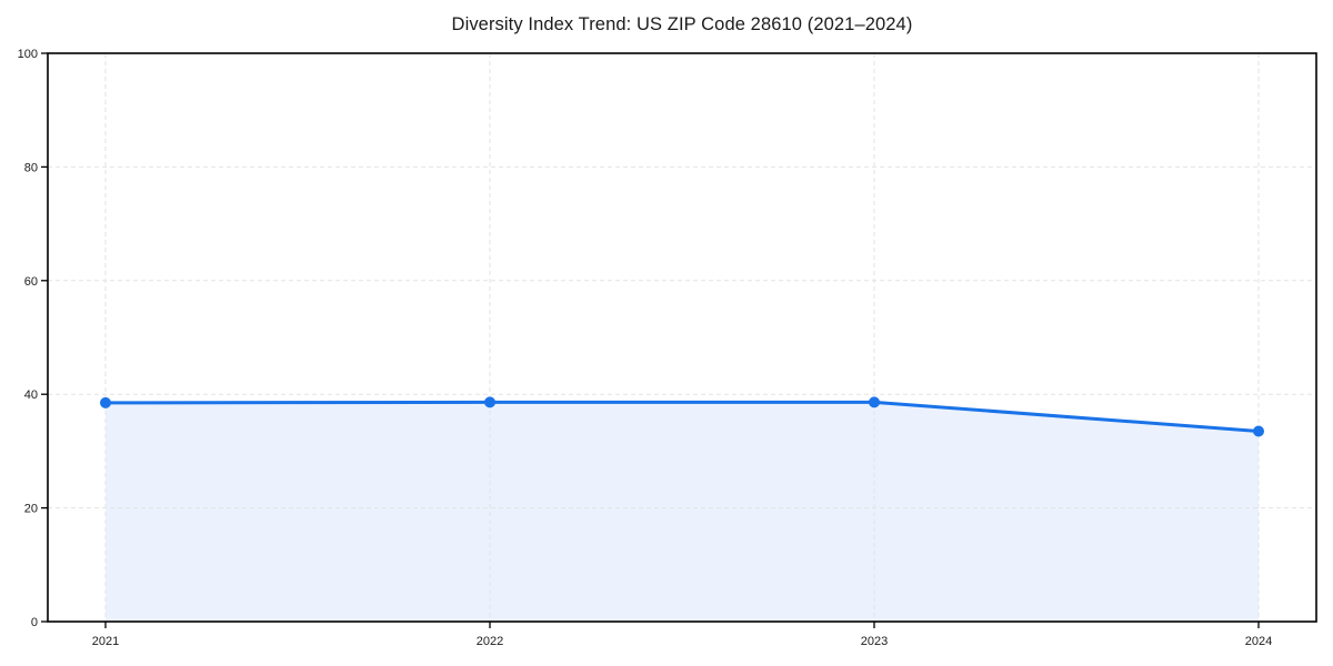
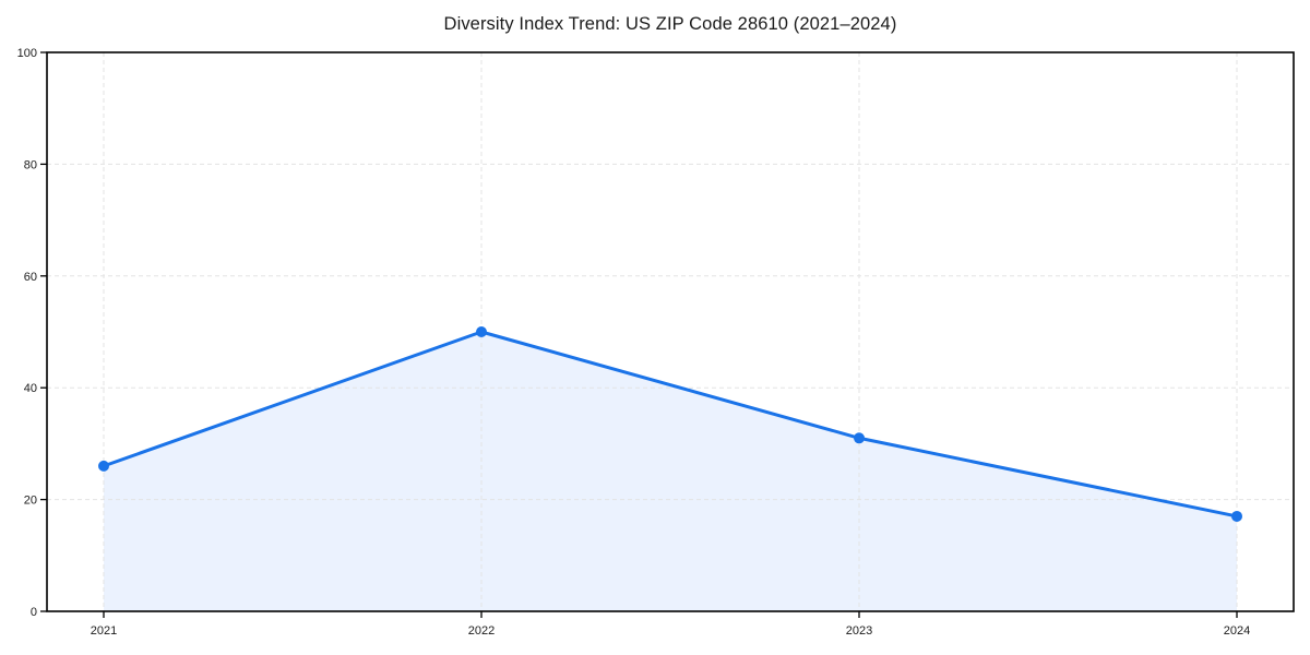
2021: 38 -> 26
2022: 39 -> 50
2023: 39 -> 31
2024: 34 -> 17
